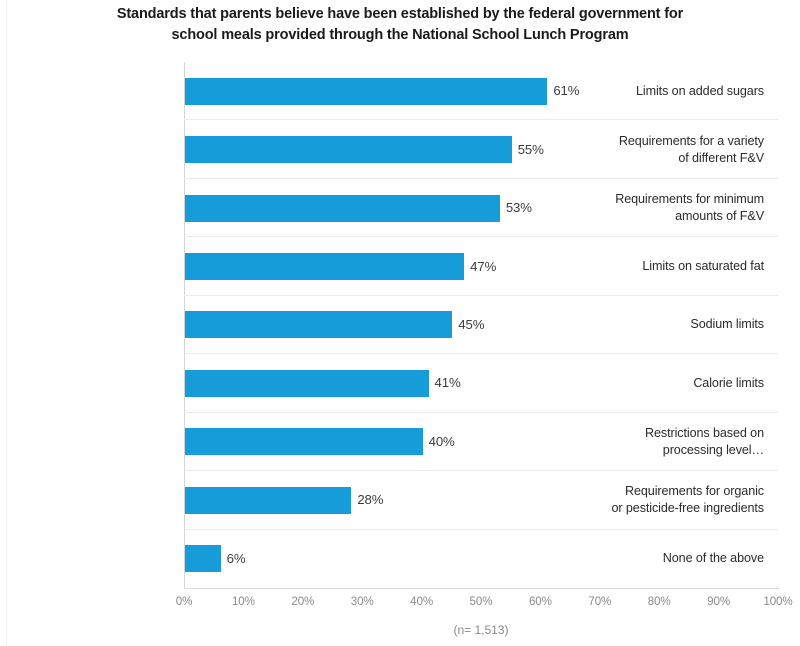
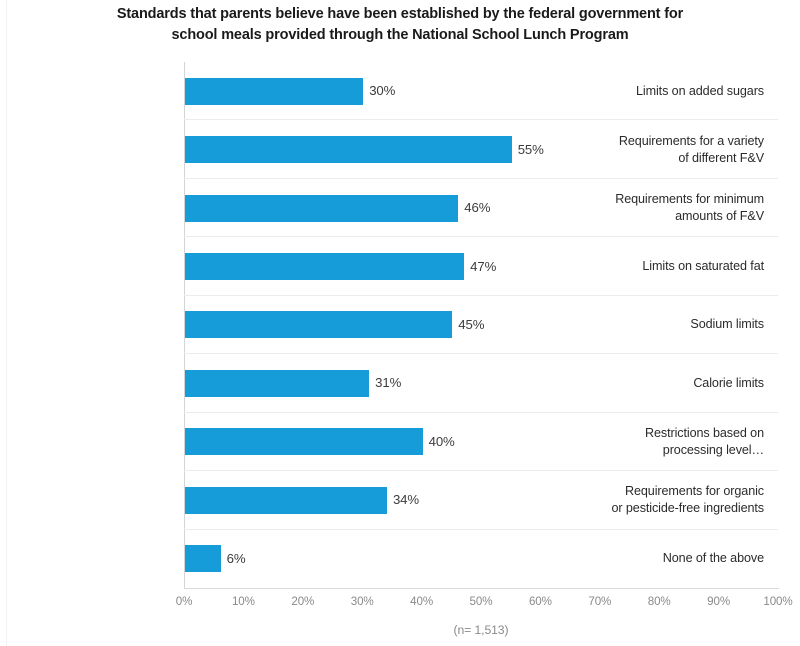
Limits on added sugars: 61% -> 30%
Requirements for minimum amounts of F&V: 53% -> 46%
Calorie limits: 41% -> 31%
Requirements for organic or pesticide-free ingredients: 28% -> 34%
